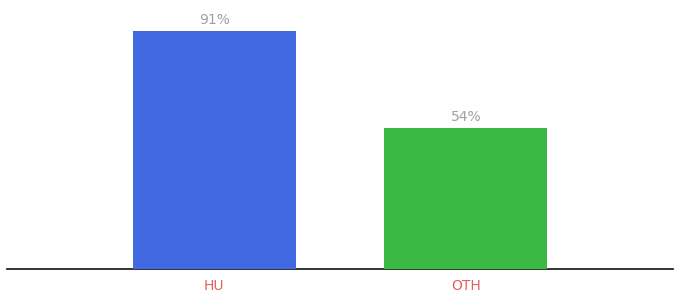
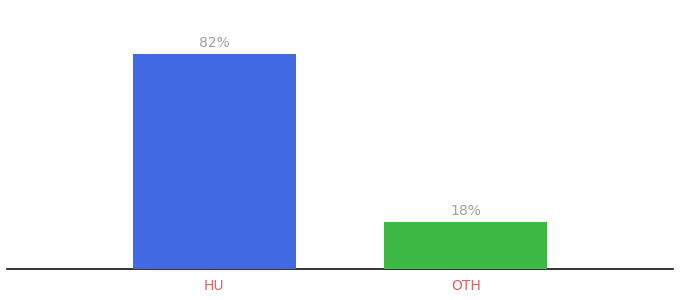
HU: 91% -> 82%
OTH: 54% -> 18%
